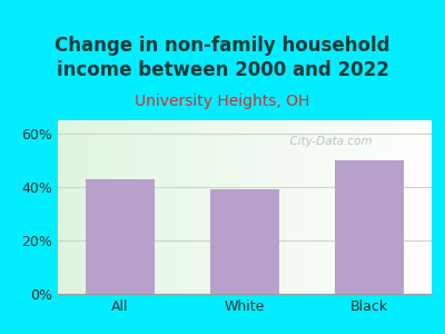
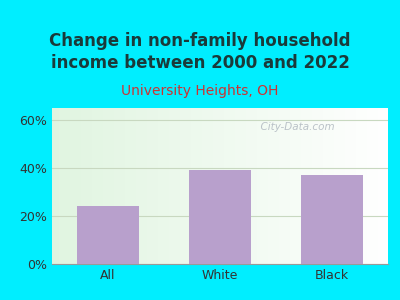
All: 43% -> 24%
Black: 50% -> 37%
